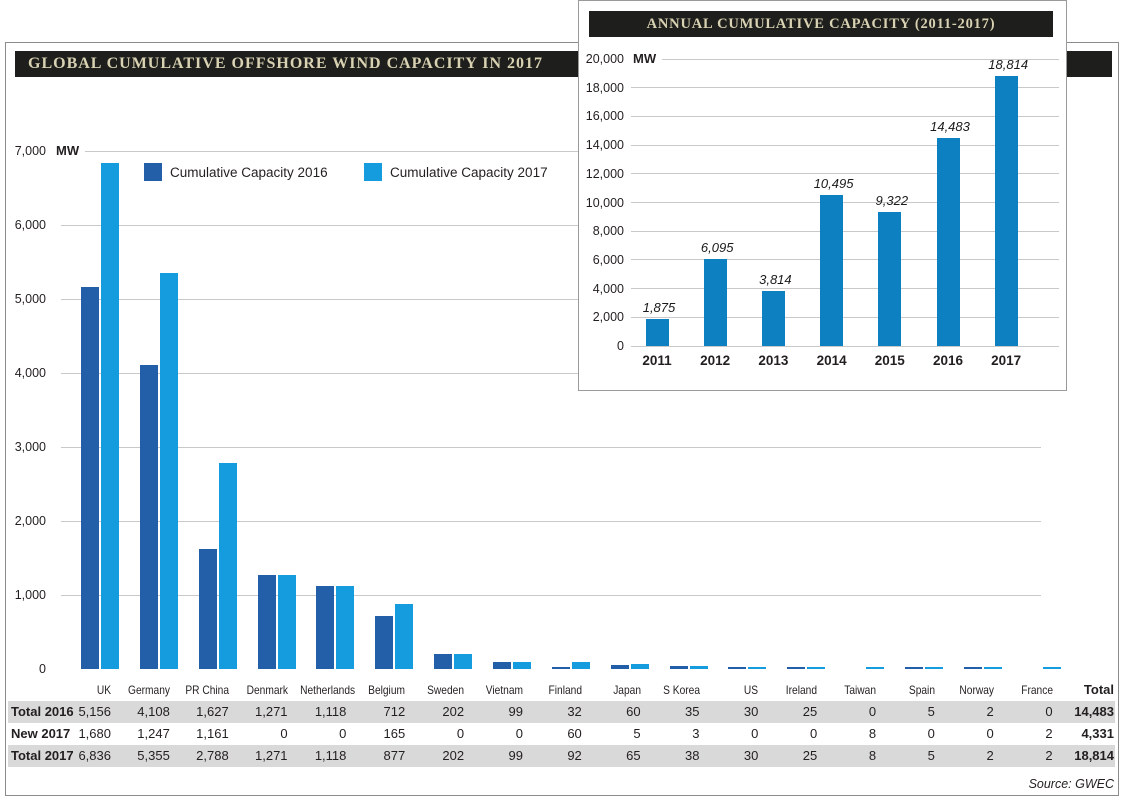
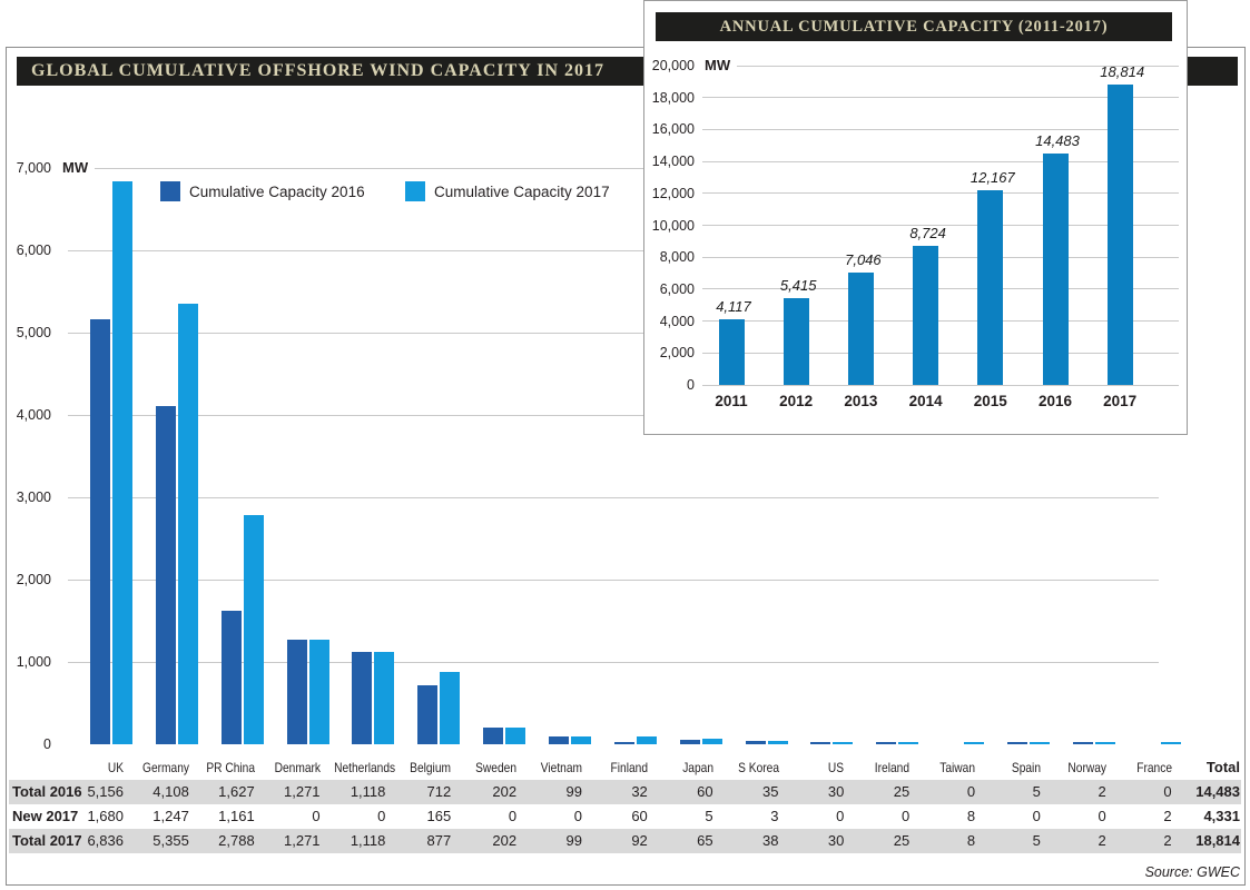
ANNUAL CUMULATIVE CAPACITY (2011-2017)/2011: 1,875 -> 4,117
ANNUAL CUMULATIVE CAPACITY (2011-2017)/2012: 6,095 -> 5,415
ANNUAL CUMULATIVE CAPACITY (2011-2017)/2013: 3,814 -> 7,046
ANNUAL CUMULATIVE CAPACITY (2011-2017)/2014: 10,495 -> 8,724
ANNUAL CUMULATIVE CAPACITY (2011-2017)/2015: 9,322 -> 12,167
